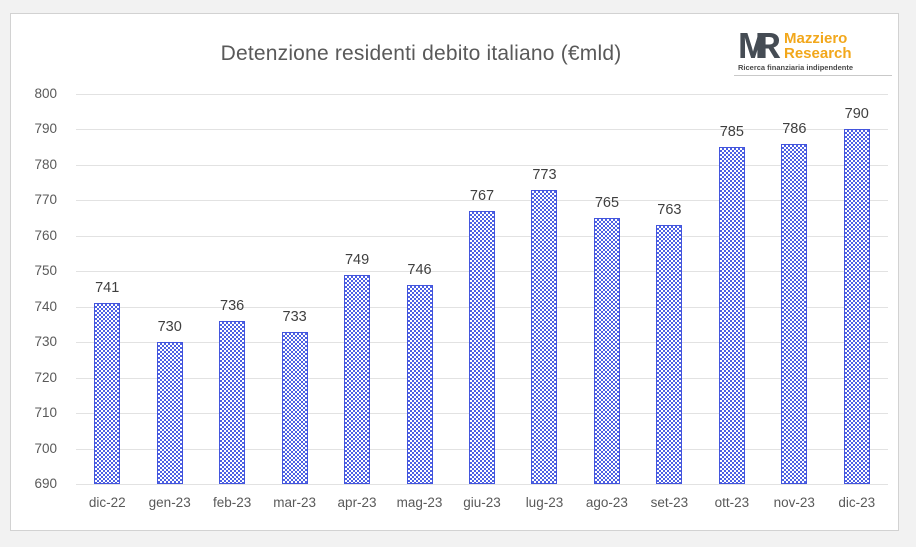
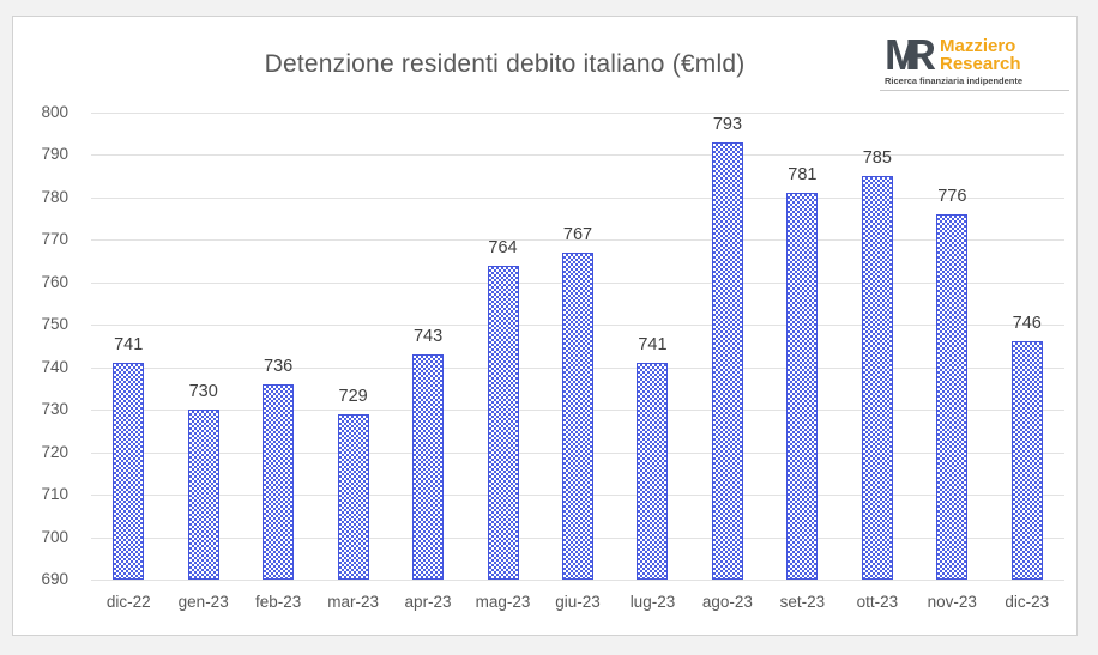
mar-23: 733 -> 729
apr-23: 749 -> 743
mag-23: 746 -> 764
lug-23: 773 -> 741
ago-23: 765 -> 793
set-23: 763 -> 781
nov-23: 786 -> 776
dic-23: 790 -> 746
